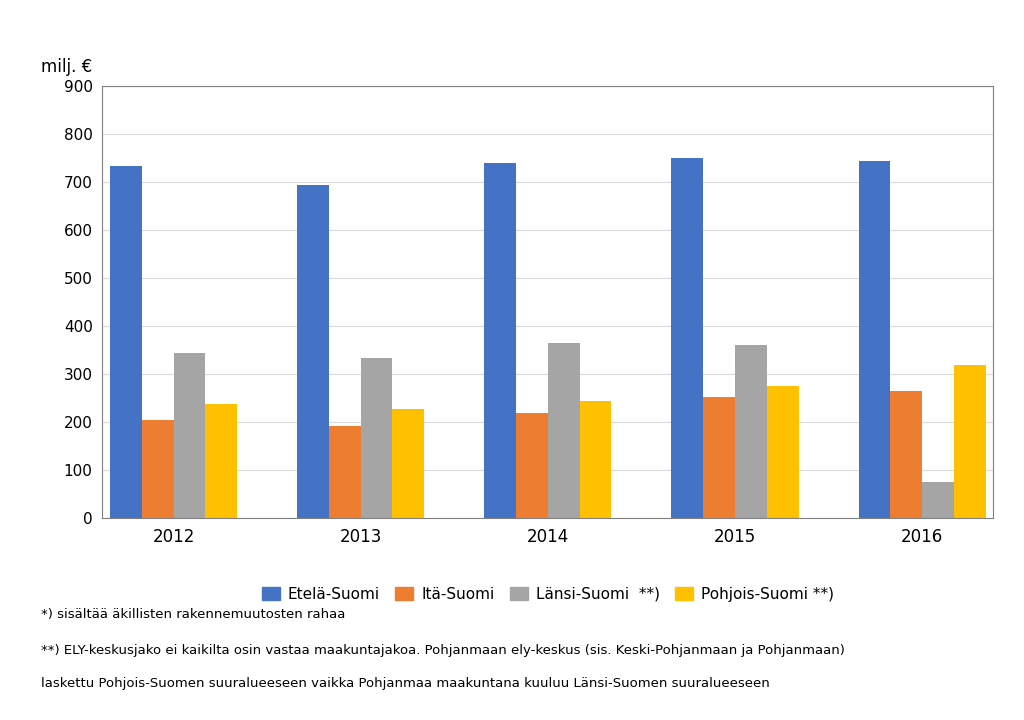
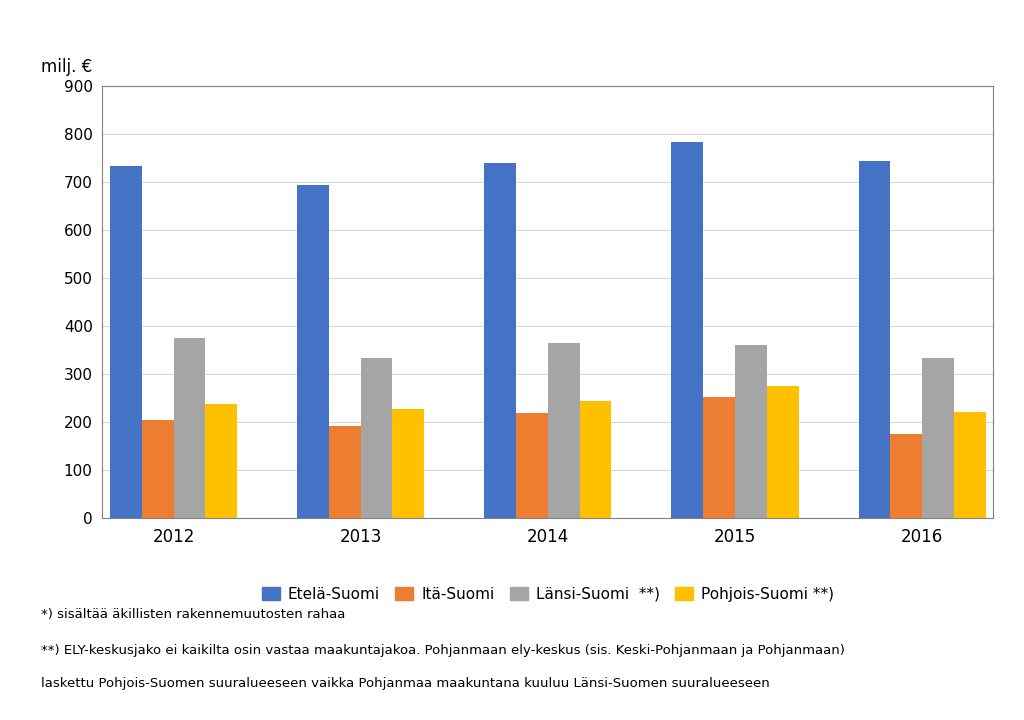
Länsi-Suomi **)/2012: 345 -> 375
Etelä-Suomi/2015: 750 -> 785
Itä-Suomi/2016: 265 -> 175
Länsi-Suomi **)/2016: 75 -> 335
Pohjois-Suomi **)/2016: 320 -> 222
